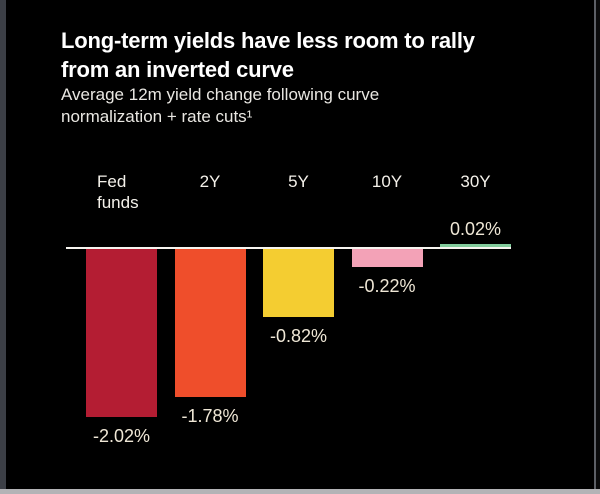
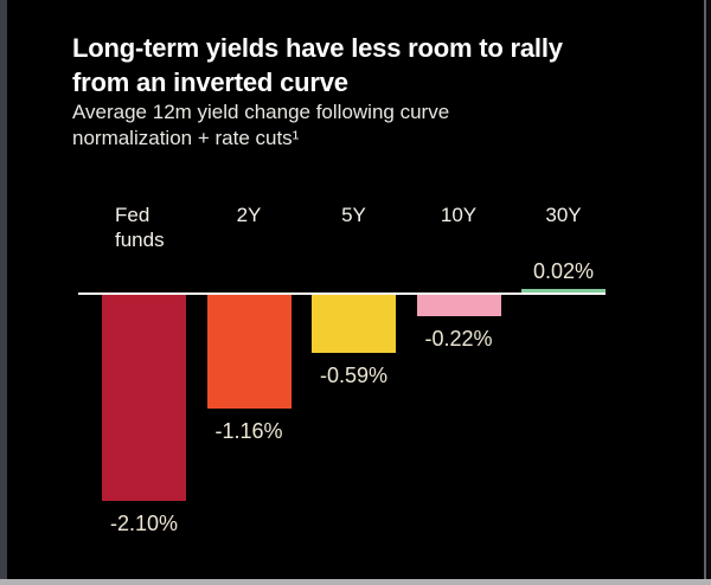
Fed funds: -2.02% -> -2.10%
2Y: -1.78% -> -1.16%
5Y: -0.82% -> -0.59%
